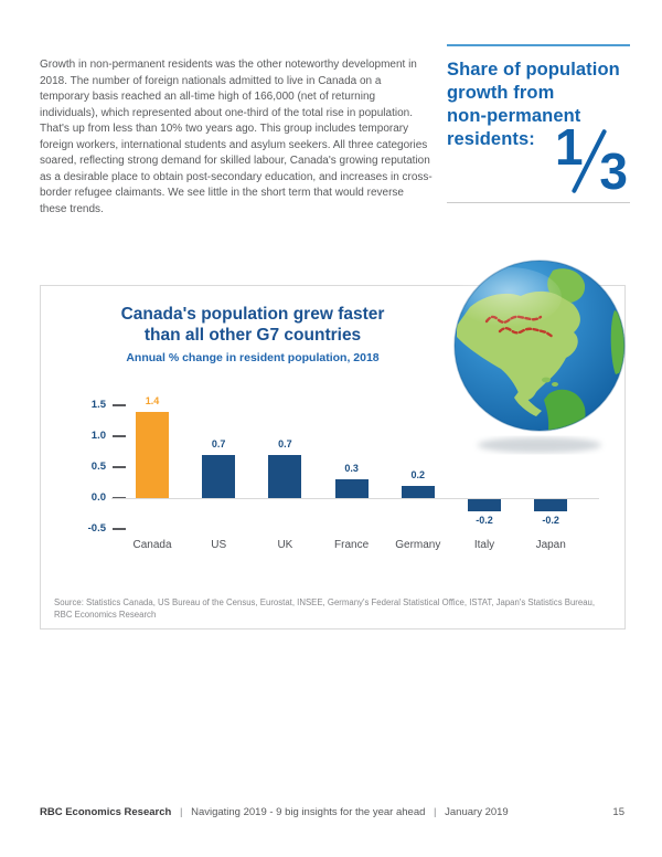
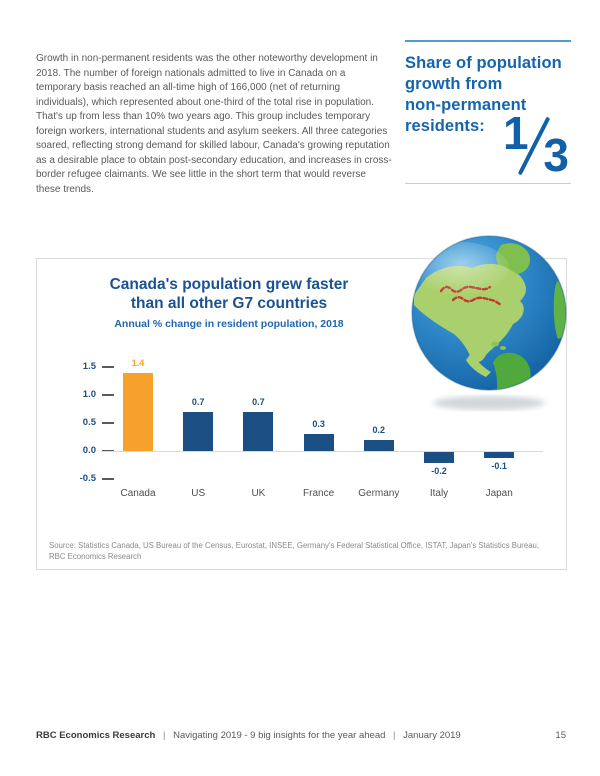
Japan: -0.2 -> -0.1
